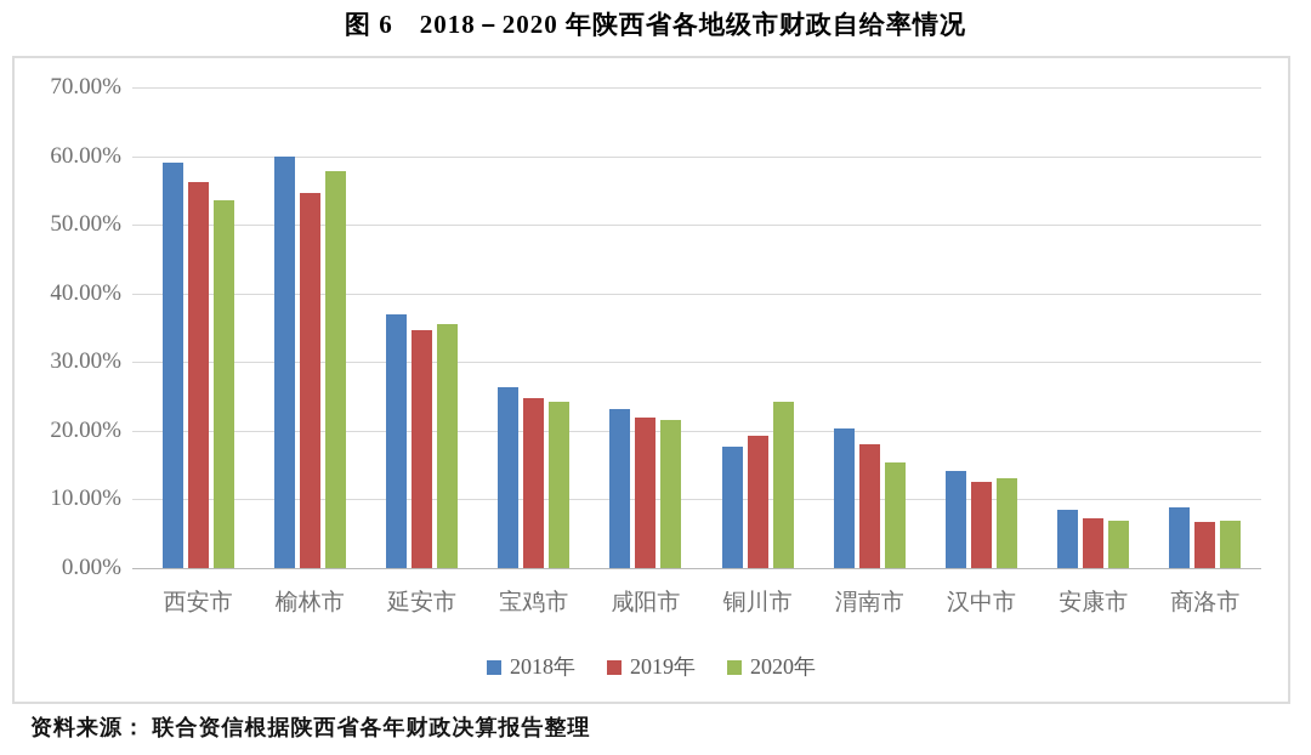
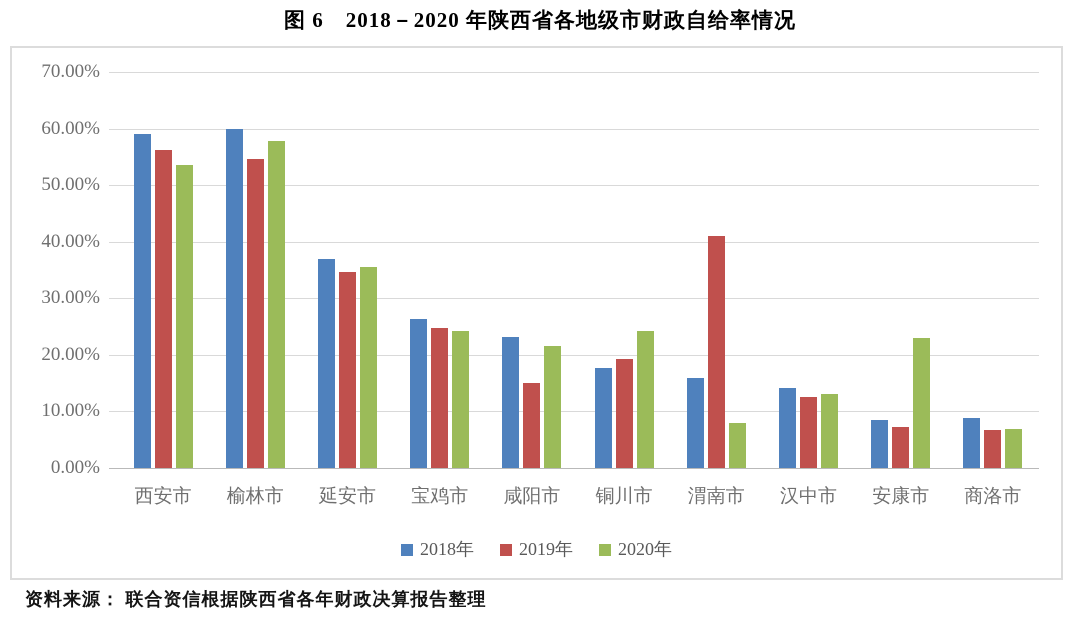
2019年/咸阳市: 22% -> 15%
2018年/渭南市: 20% -> 16%
2019年/渭南市: 18% -> 41%
2020年/渭南市: 15% -> 8%
2020年/安康市: 7% -> 23%
